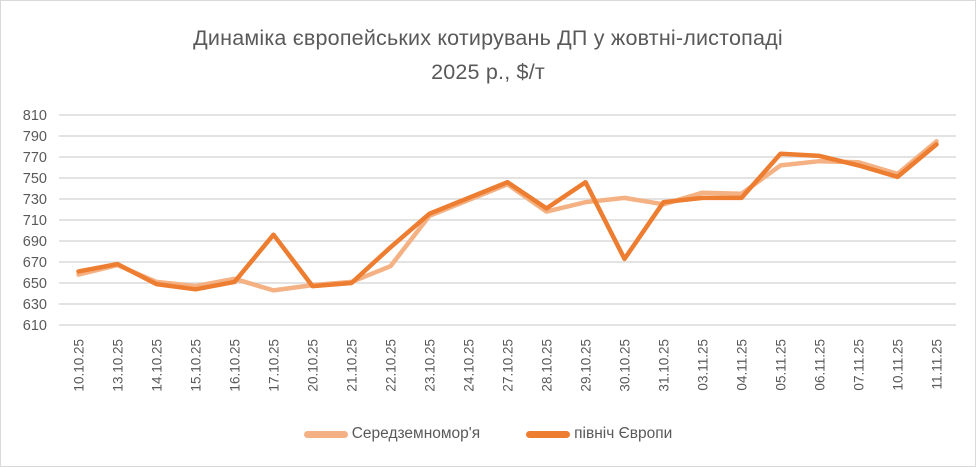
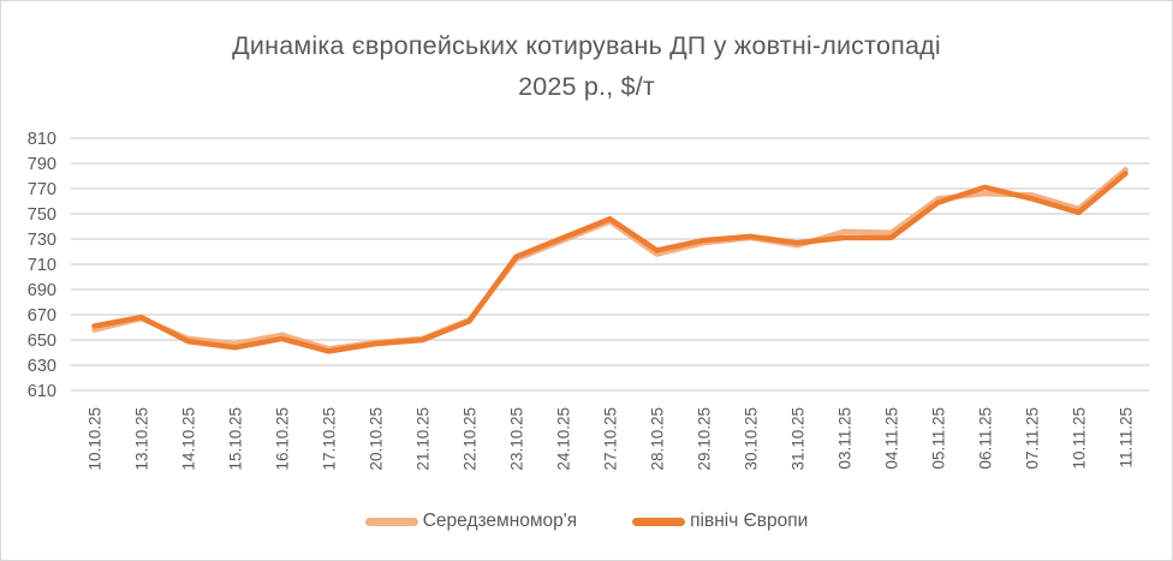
північ Європи/17.10.25: 696 -> 641
північ Європи/22.10.25: 684 -> 665
північ Європи/29.10.25: 746 -> 729
північ Європи/30.10.25: 673 -> 732
північ Європи/05.11.25: 773 -> 759
